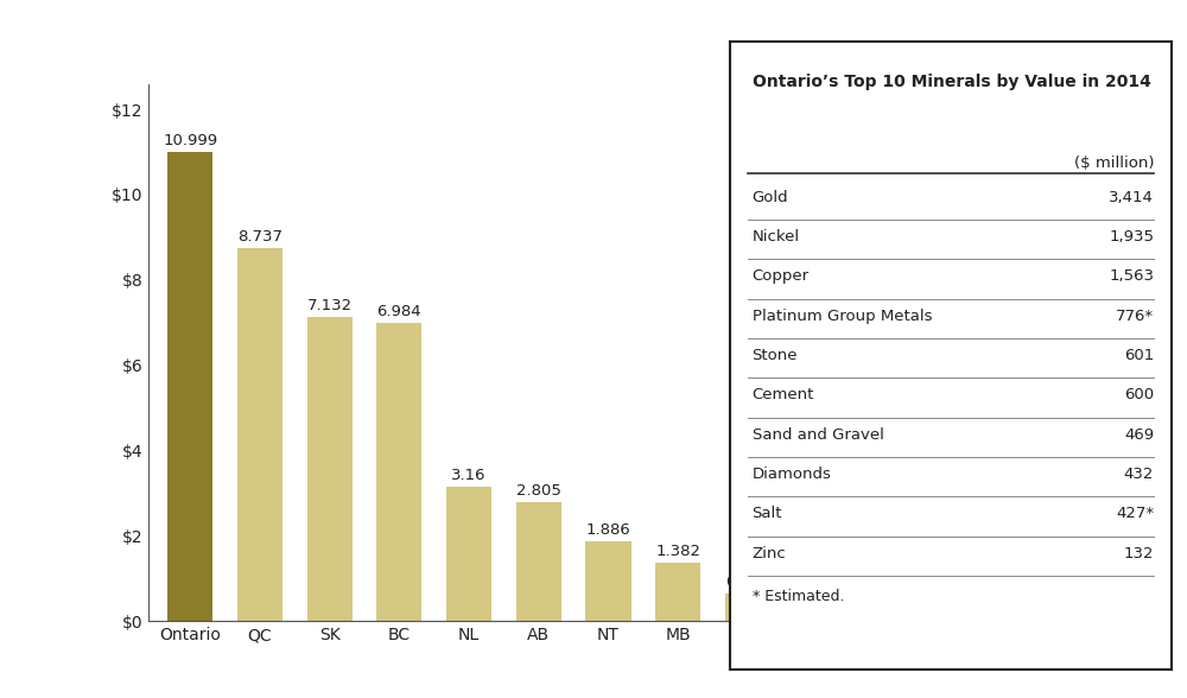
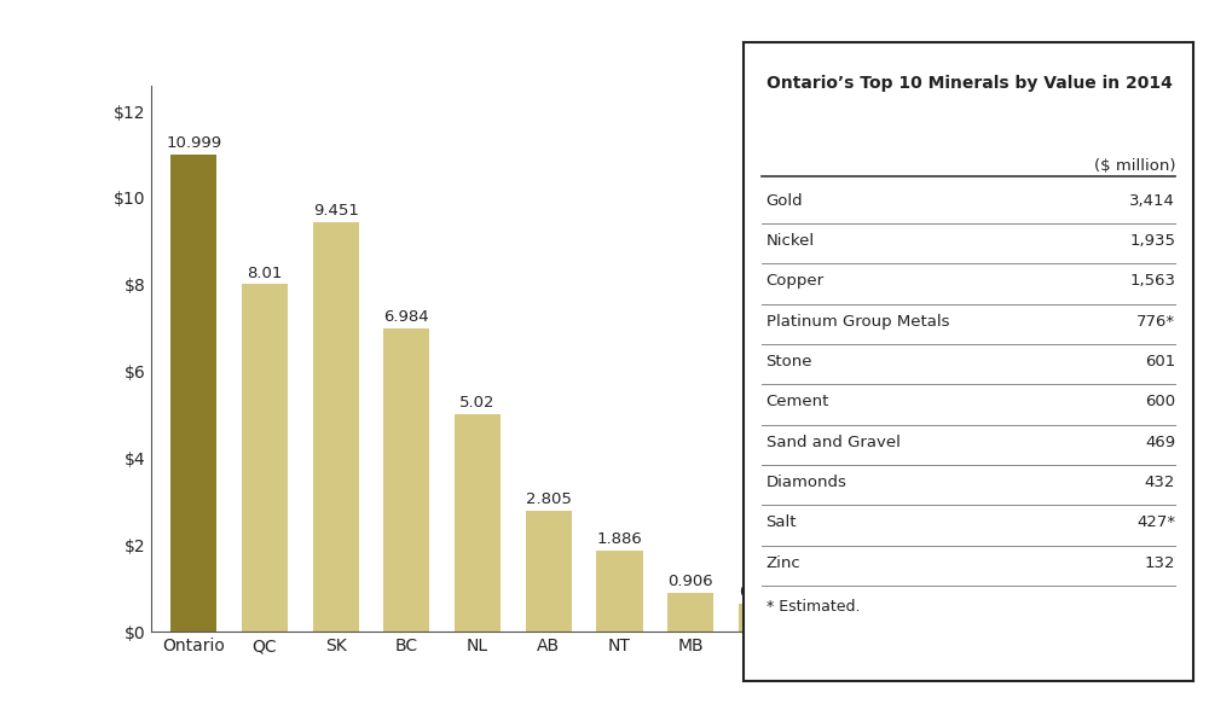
QC: 8.737 -> 8.01
SK: 7.132 -> 9.451
NL: 3.16 -> 5.02
MB: 1.382 -> 0.906
